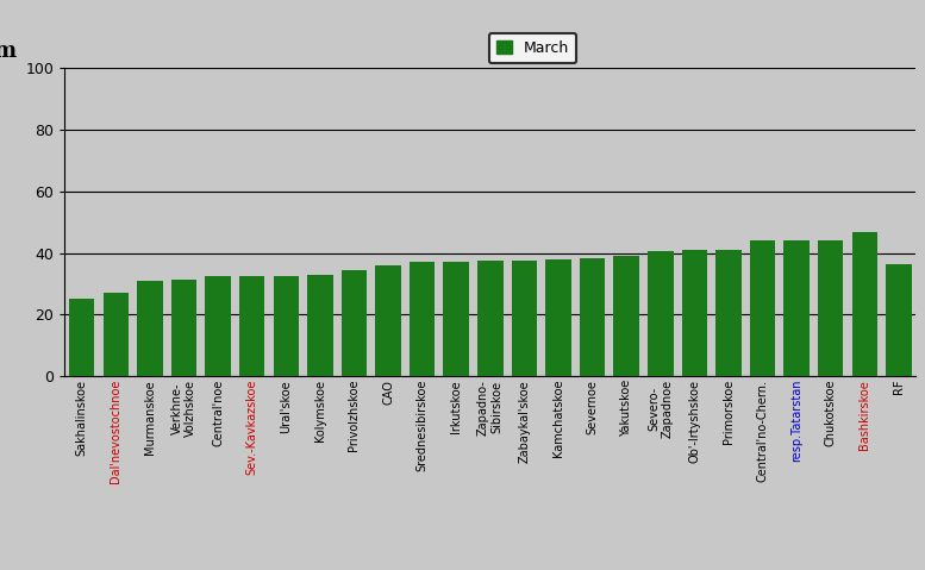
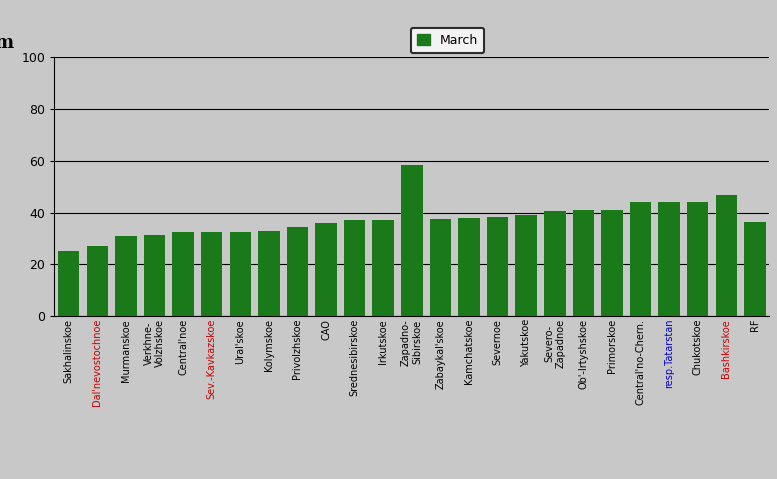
Zapadno- Sibirskoe: 37.5 -> 58.5
